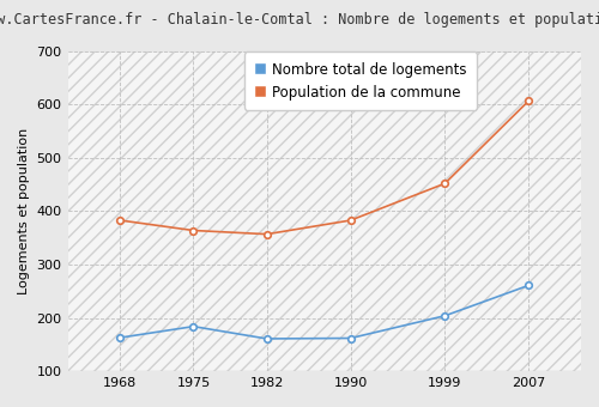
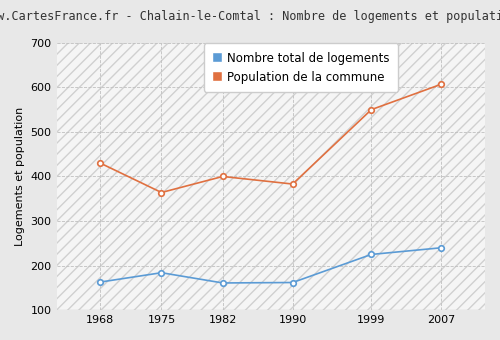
Population de la commune/1968: 383 -> 430
Population de la commune/1982: 357 -> 400
Nombre total de logements/1999: 204 -> 225
Population de la commune/1999: 452 -> 550
Nombre total de logements/2007: 261 -> 240
